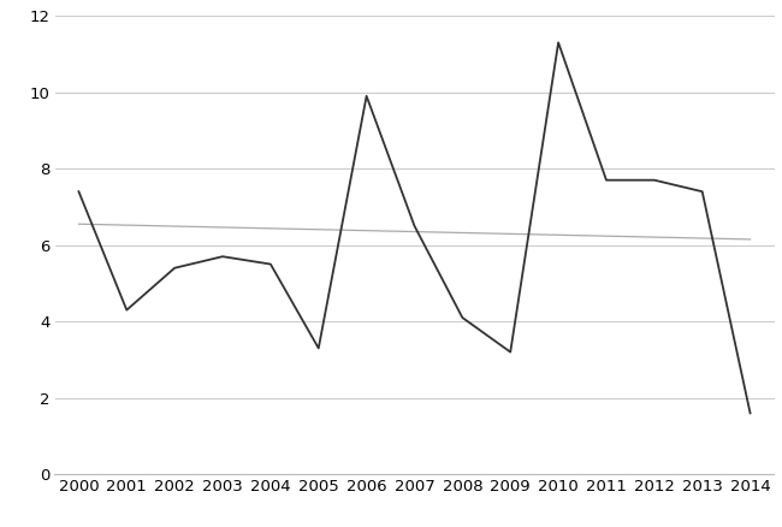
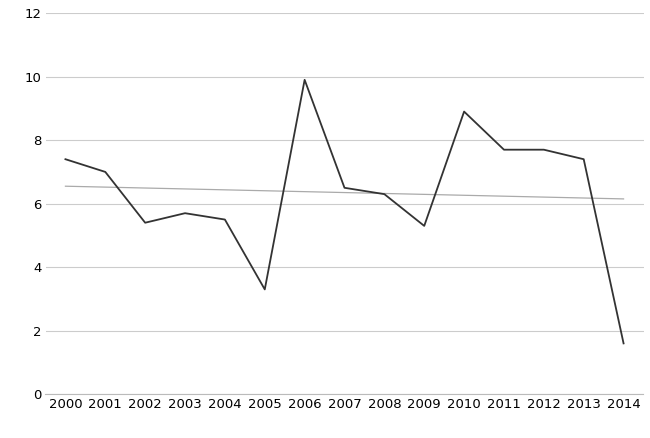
2001: 4.3 -> 7.0
2008: 4.1 -> 6.3
2009: 3.2 -> 5.3
2010: 11.3 -> 8.9
